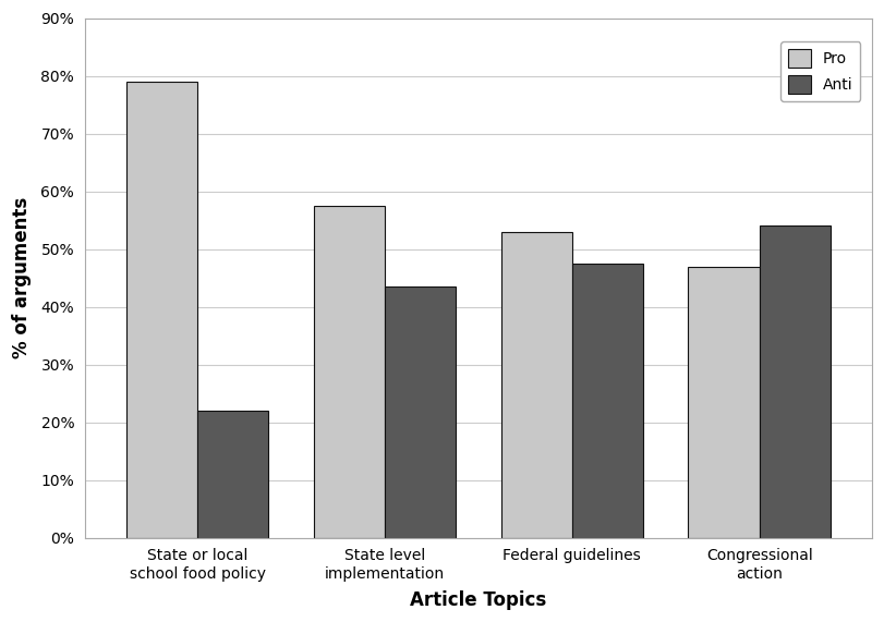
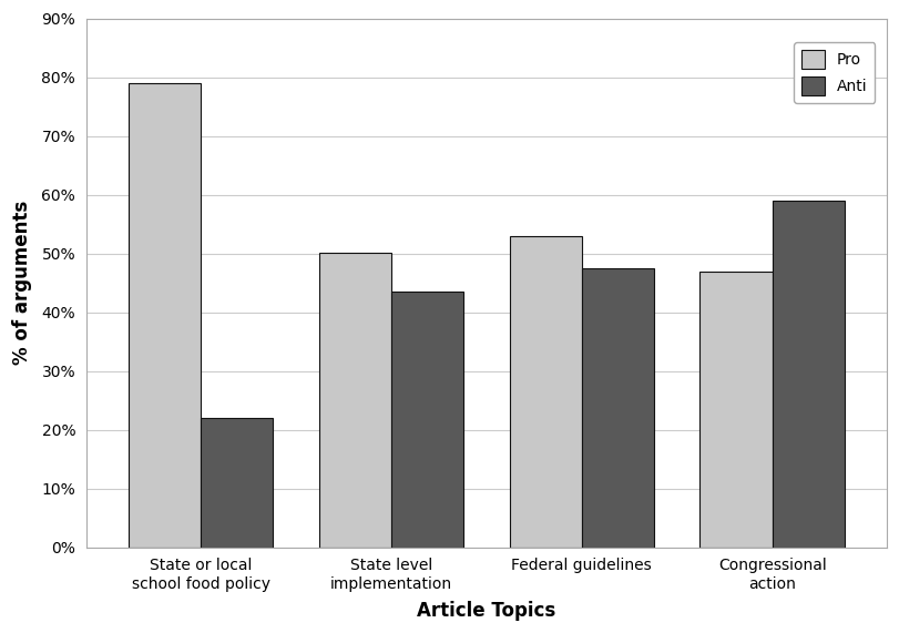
Pro/State level implementation: 57.5% -> 50.2%
Anti/Congressional action: 54.0% -> 59.0%
